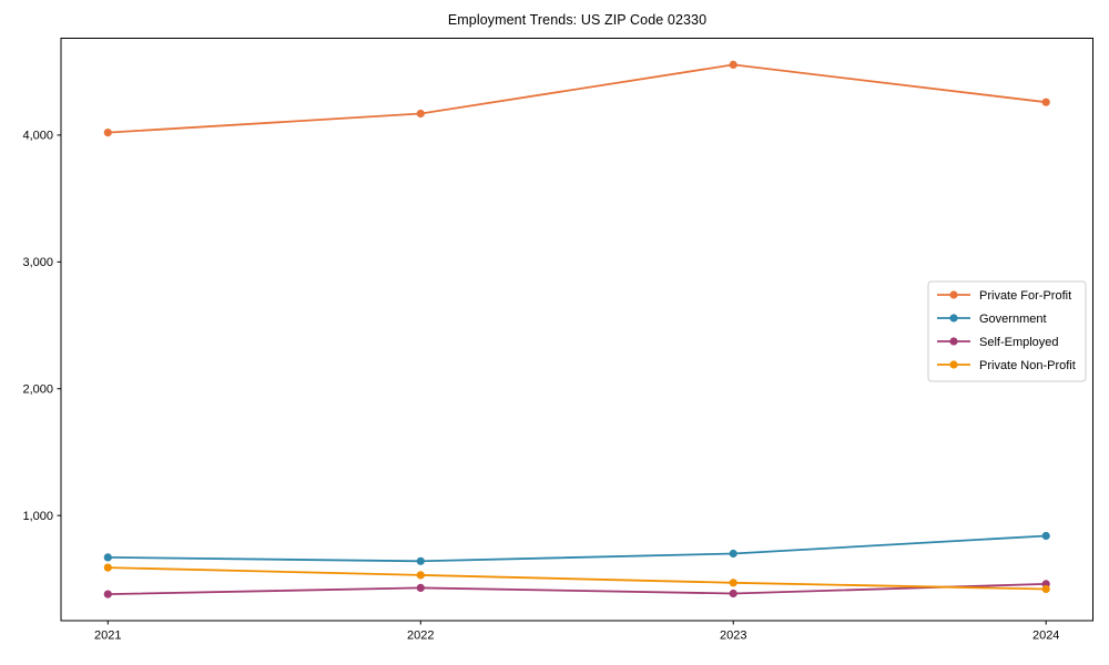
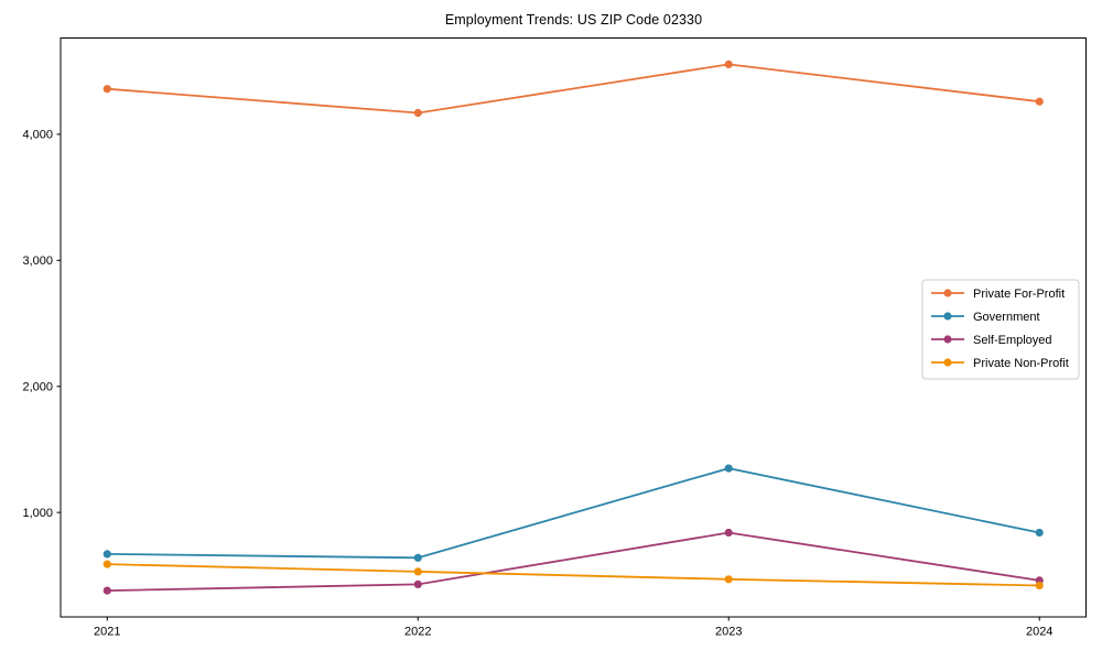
Private For-Profit/2021: 4020 -> 4360
Government/2023: 700 -> 1350
Self-Employed/2023: 380 -> 840
